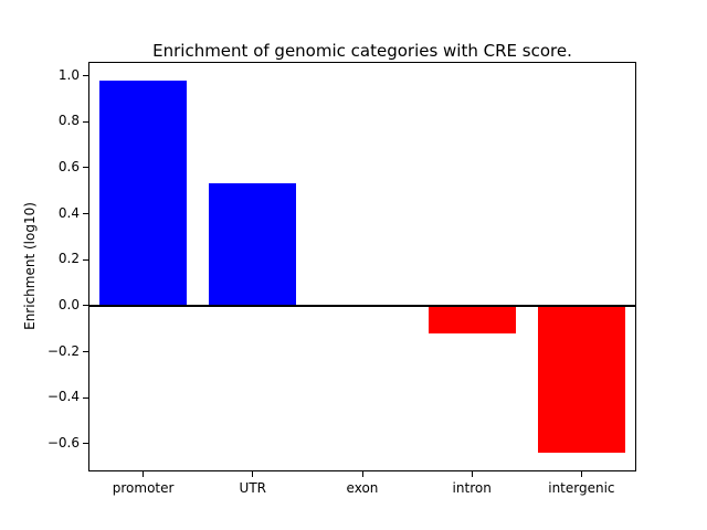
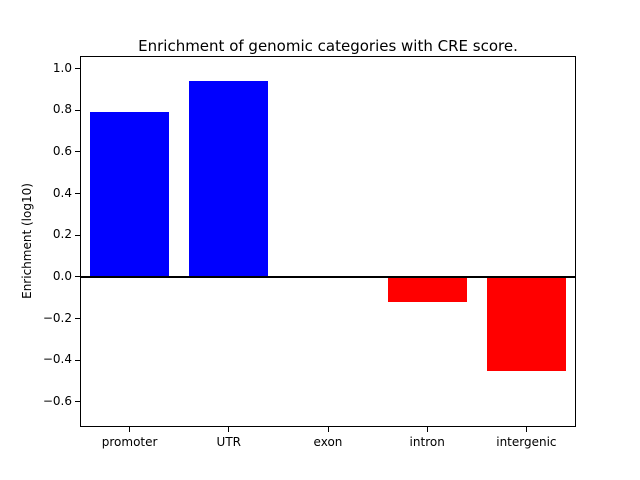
promoter: 0.98 -> 0.79
UTR: 0.53 -> 0.94
intergenic: -0.64 -> -0.45
